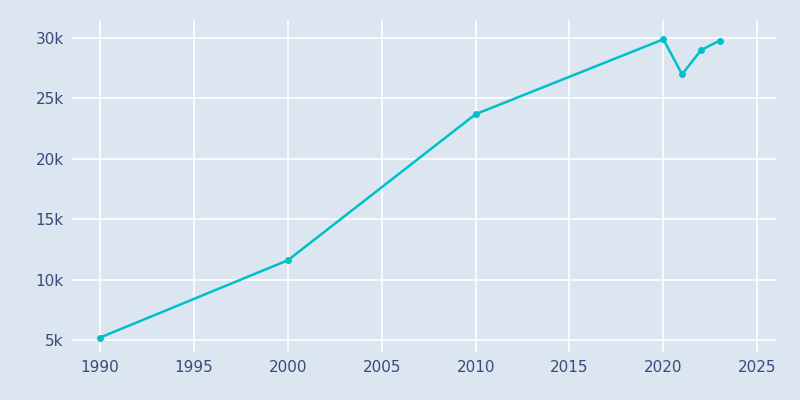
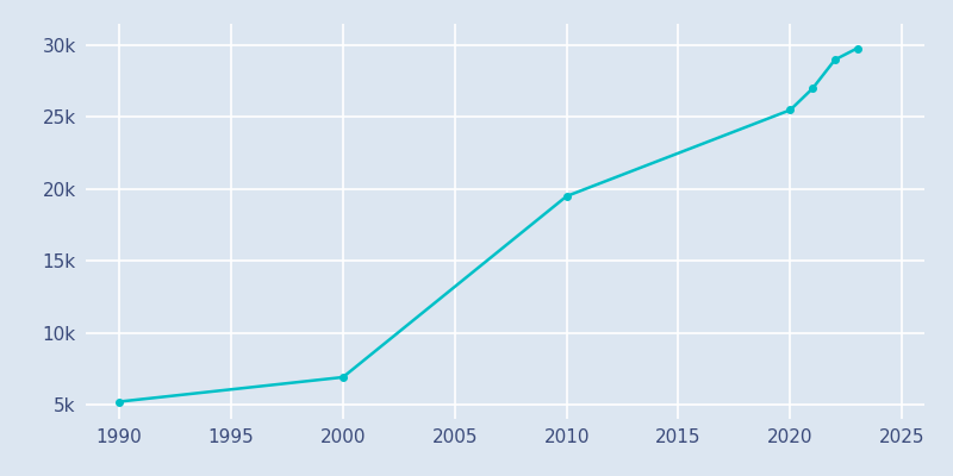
2000: 11.6k -> 6.9k
2010: 23.7k -> 19.5k
2020: 29.9k -> 25.5k
